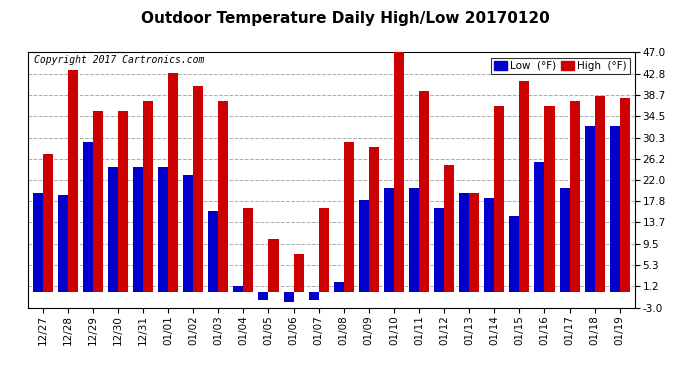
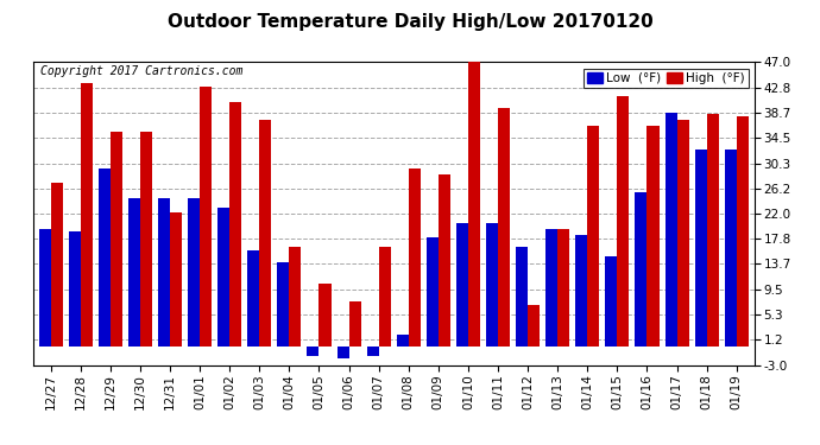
High (°F)/12/31: 37.5 -> 22.2
Low (°F)/01/04: 1.2 -> 14.0
High (°F)/01/12: 25.0 -> 7.0
Low (°F)/01/17: 20.5 -> 38.6
